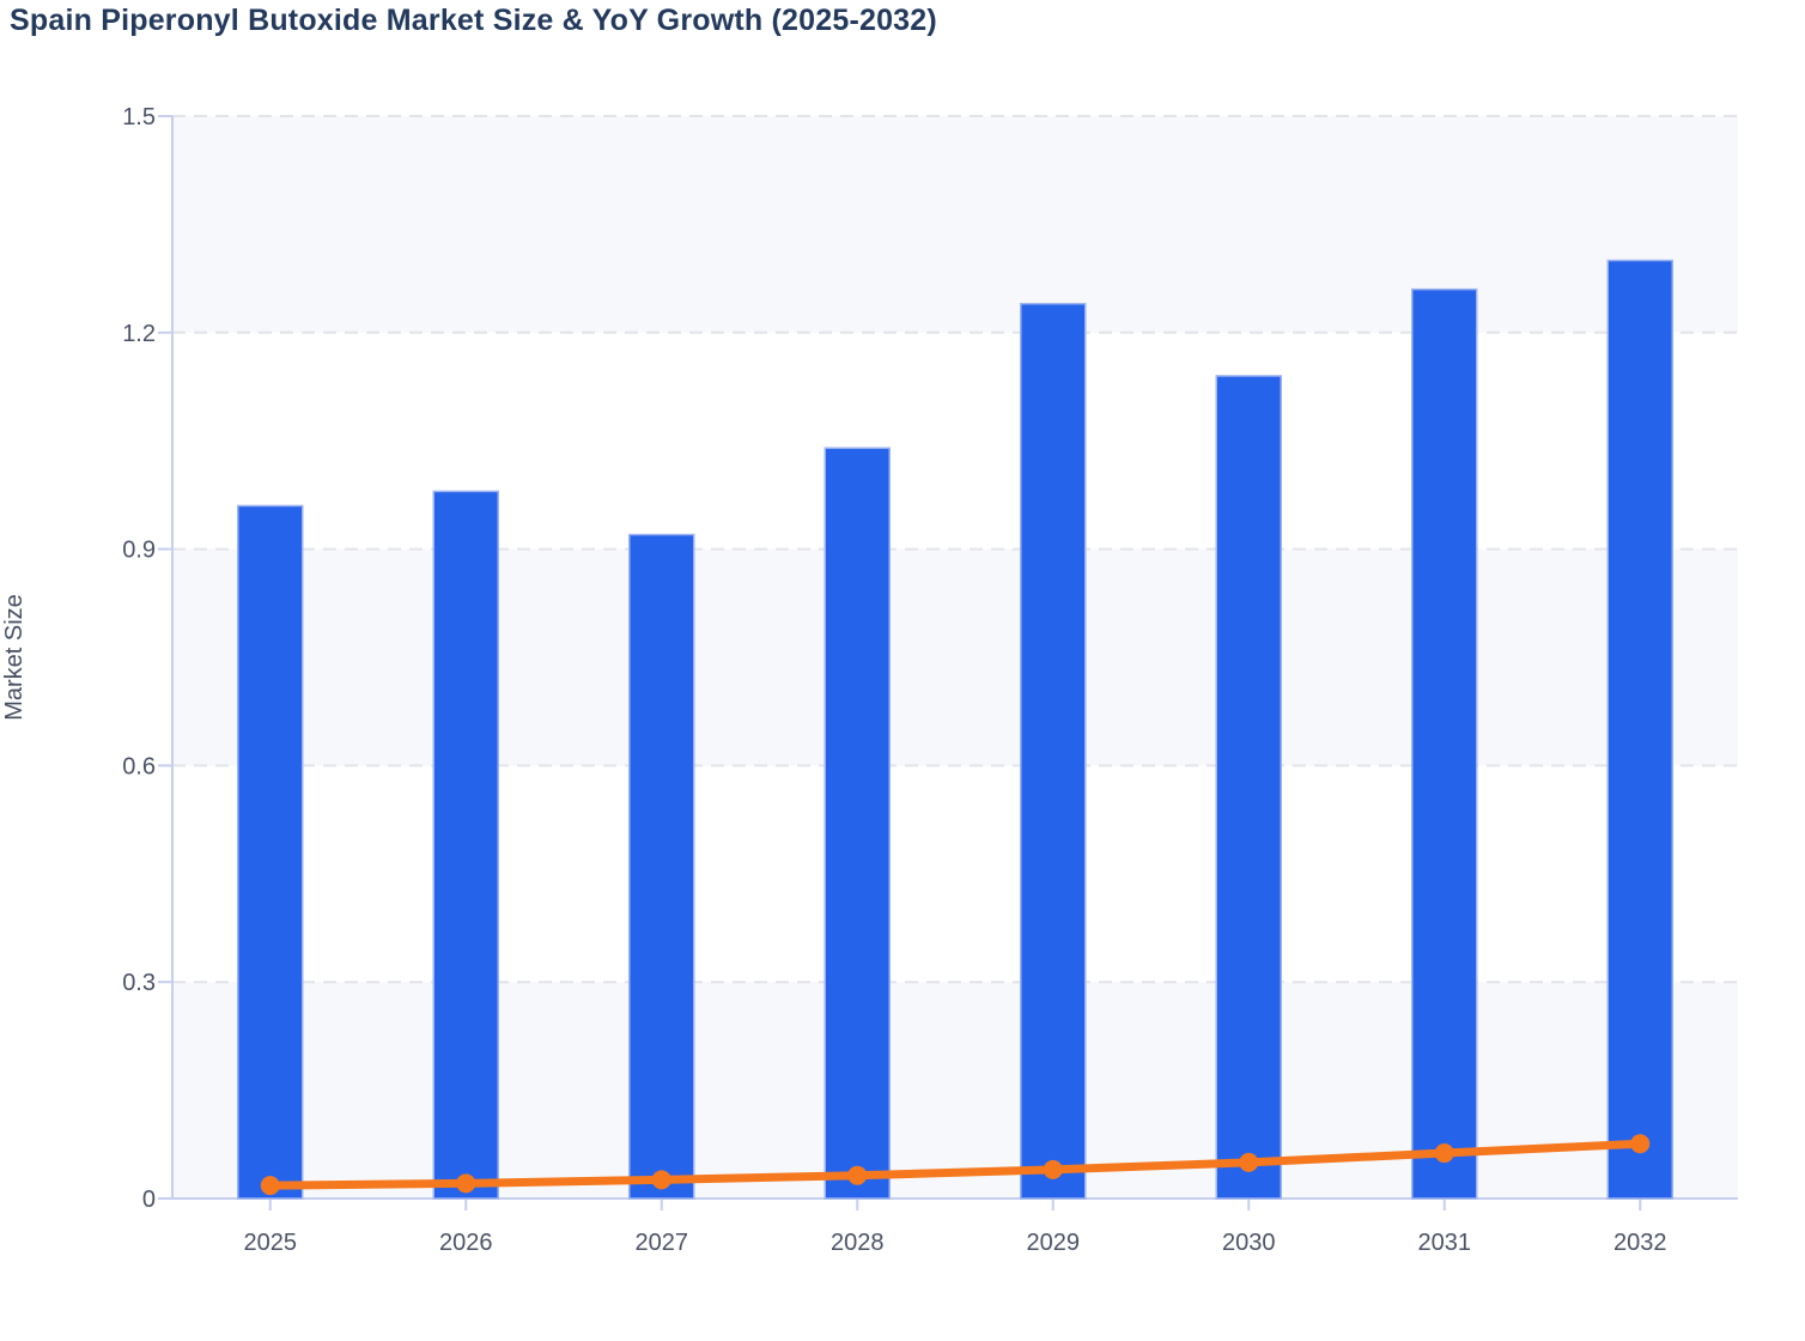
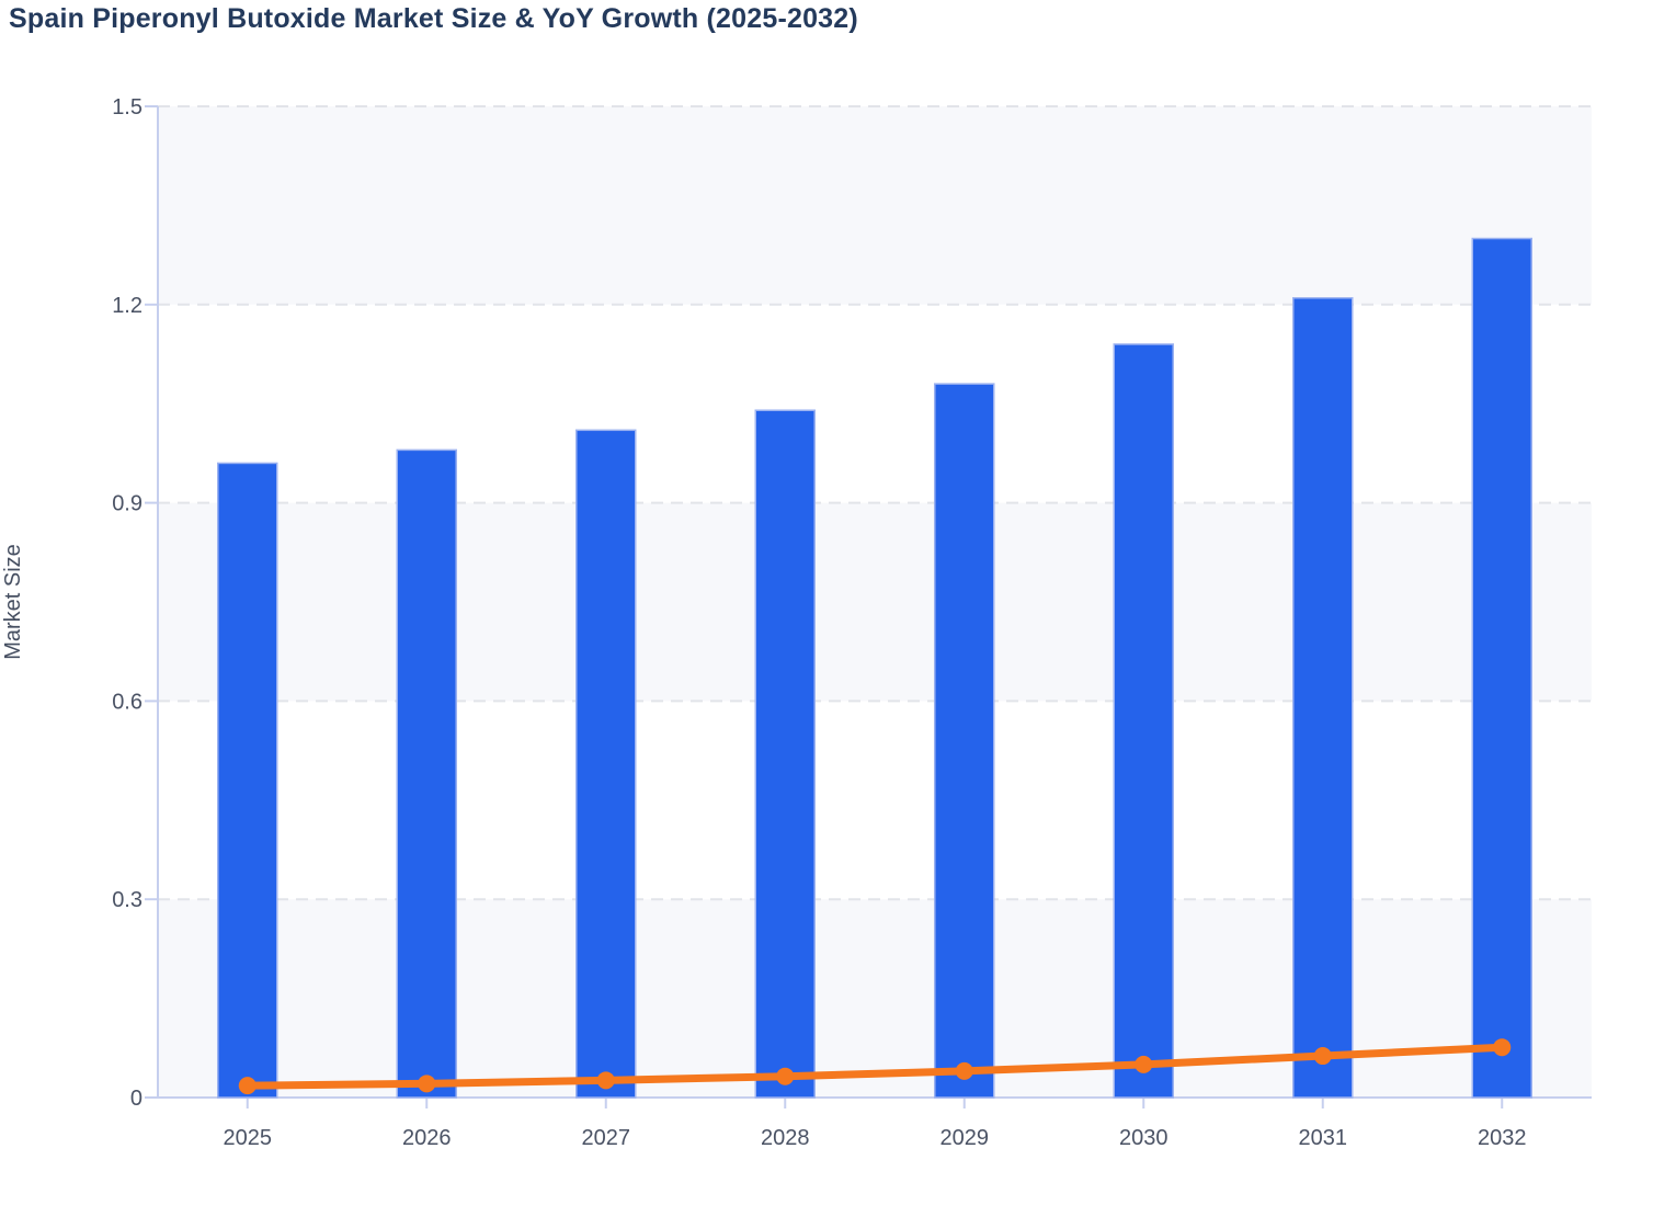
Market Size/2027: 0.92 -> 1.01
Market Size/2029: 1.24 -> 1.08
Market Size/2031: 1.26 -> 1.21
